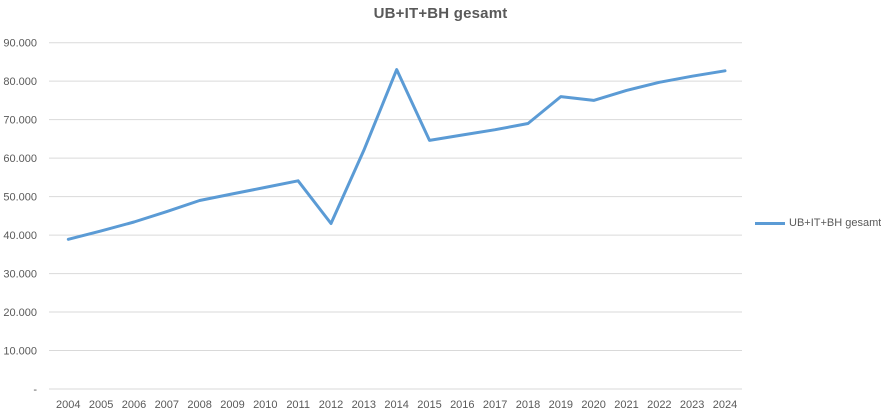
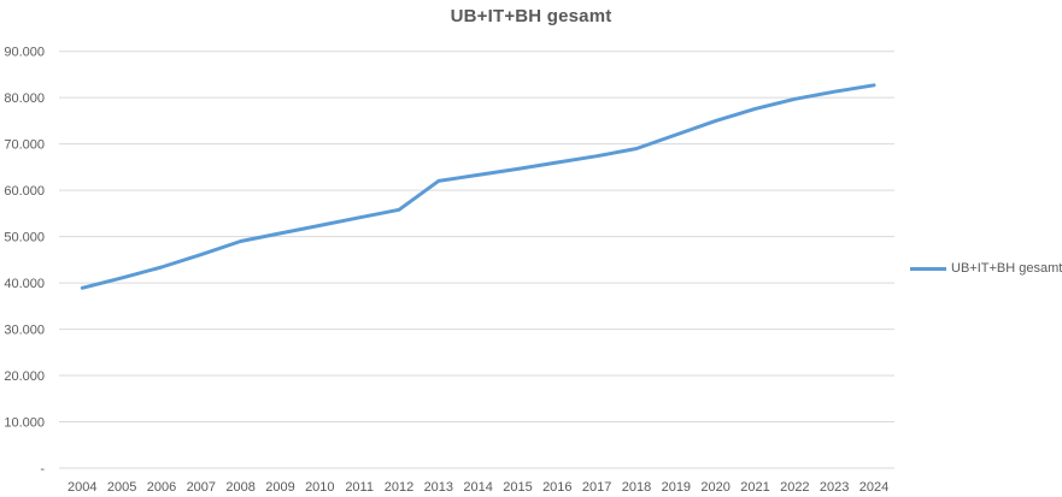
2012: 43000 -> 56000
2014: 83000 -> 63000
2019: 76000 -> 72000
